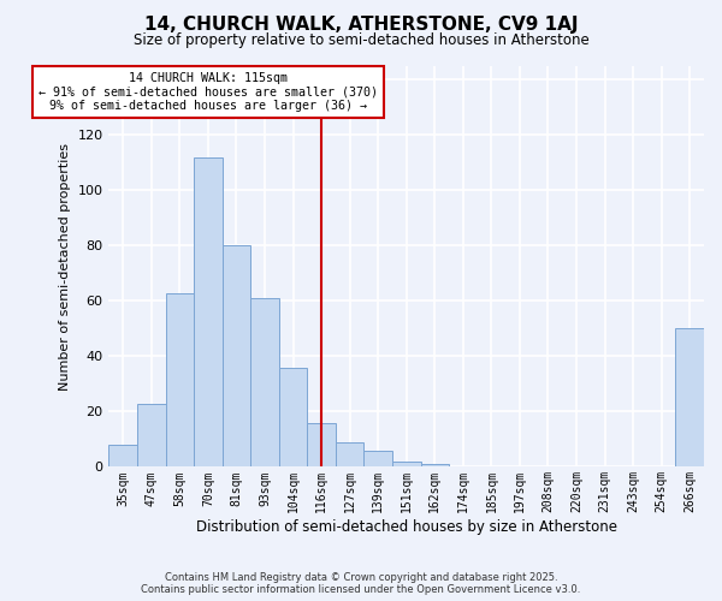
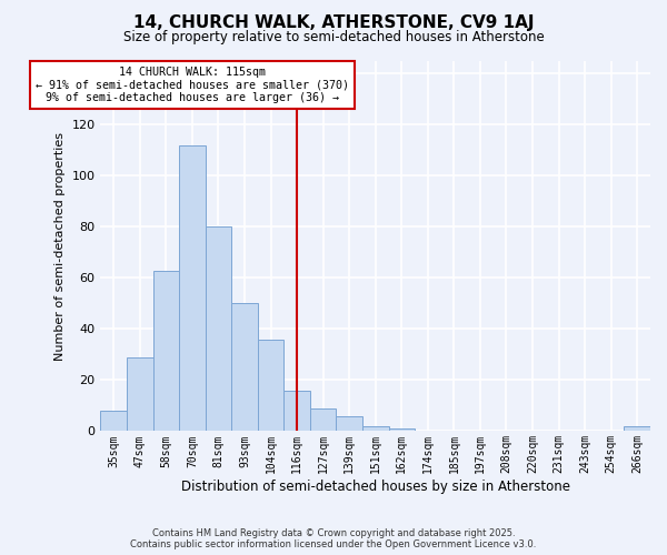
47sqm: 23 -> 29
93sqm: 61 -> 50
266sqm: 50 -> 2
